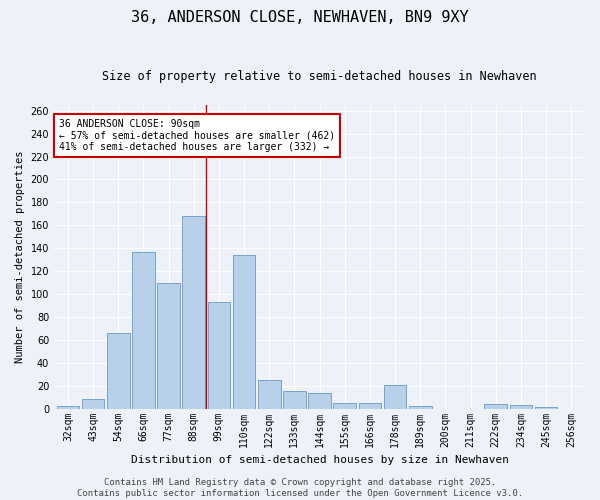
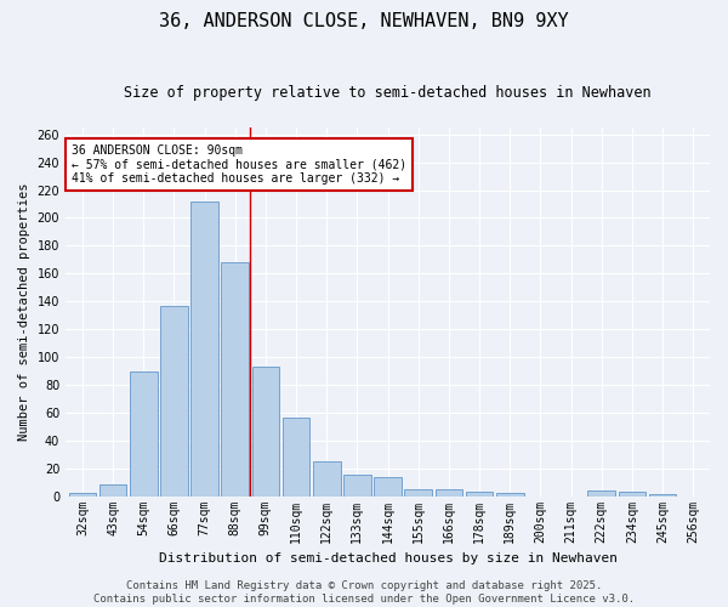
54sqm: 66 -> 90
77sqm: 110 -> 212
110sqm: 134 -> 56
178sqm: 21 -> 3
